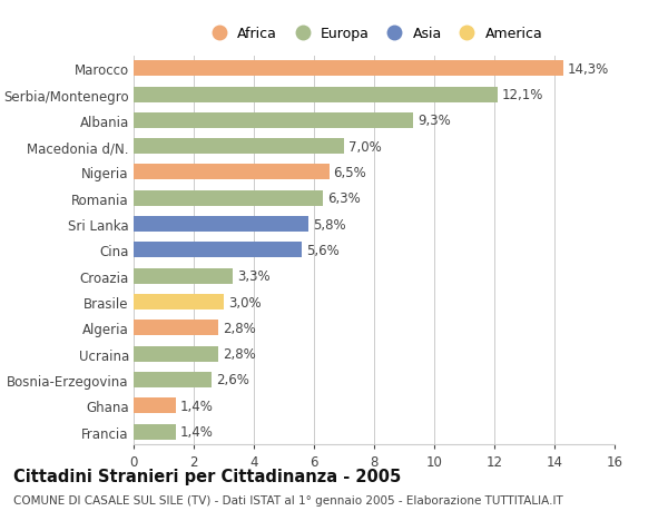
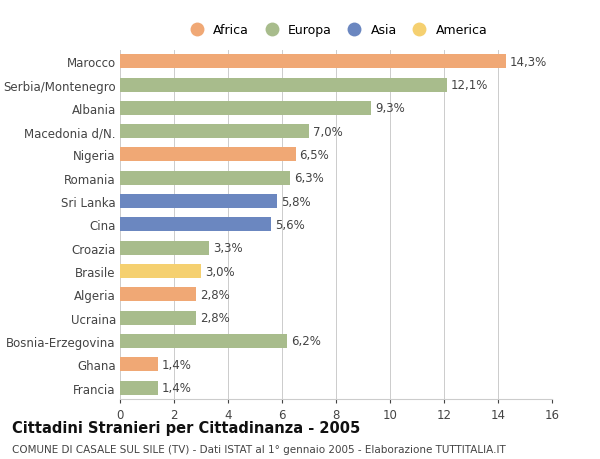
Bosnia-Erzegovina: 2,6% -> 6,2%
